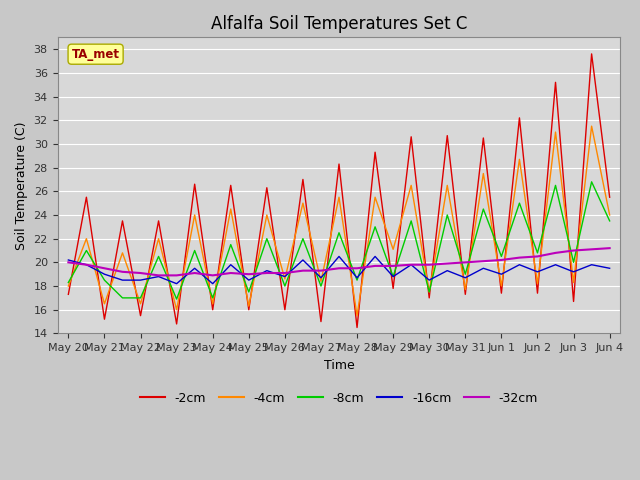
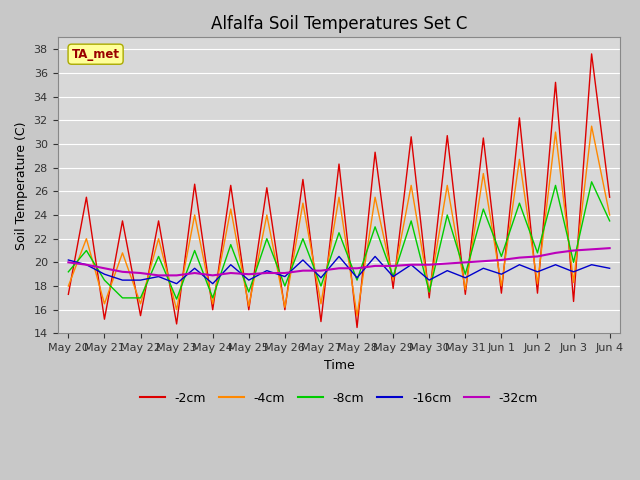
-8cm/May 20: 18.3 -> 19.2
-4cm/May 26: 18.6 -> 16.2
-4cm/May 27: 18.4 -> 16.5
-4cm/May 29: 21.1 -> 18.5
